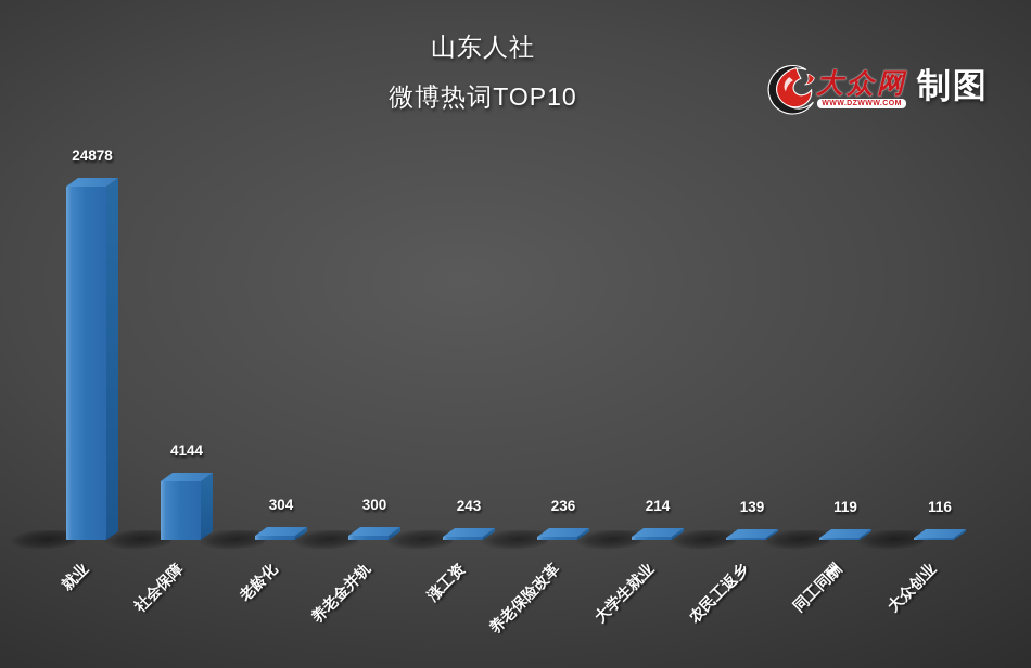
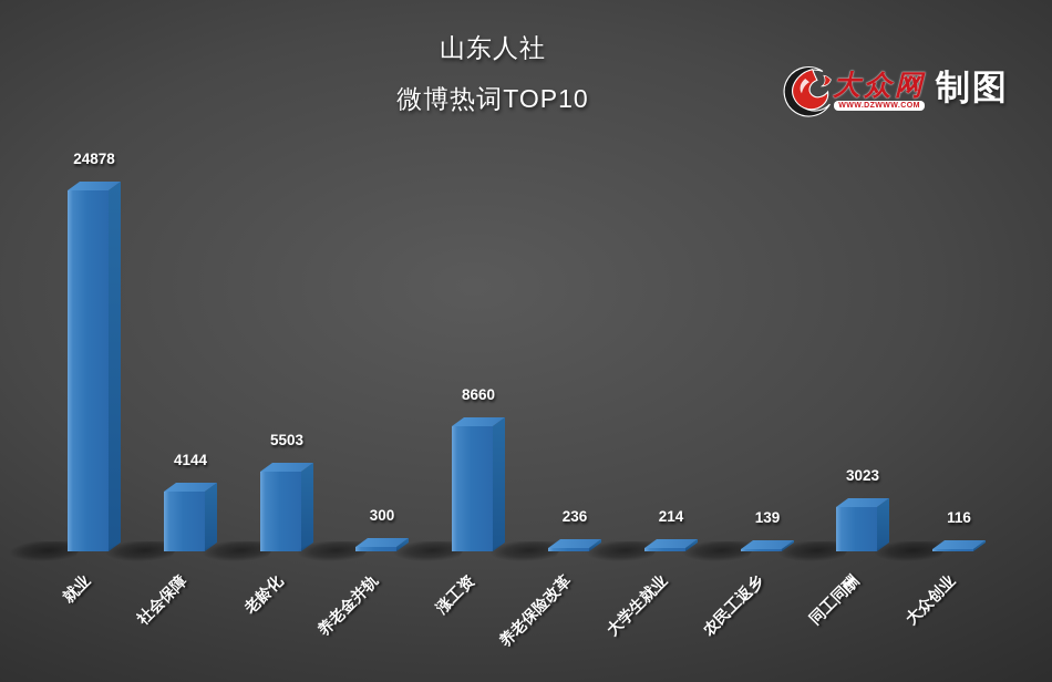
老龄化: 304 -> 5503
涨工资: 243 -> 8660
同工同酬: 119 -> 3023
